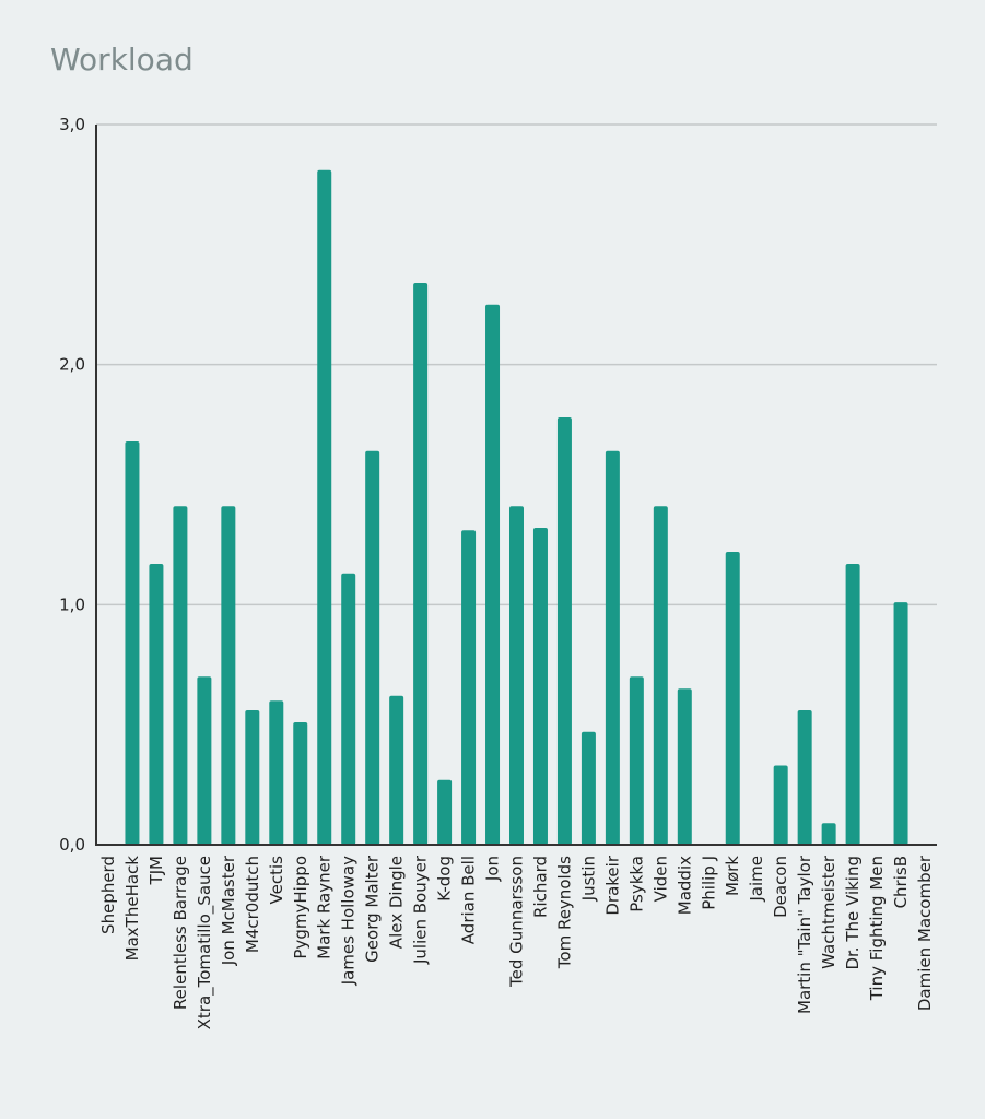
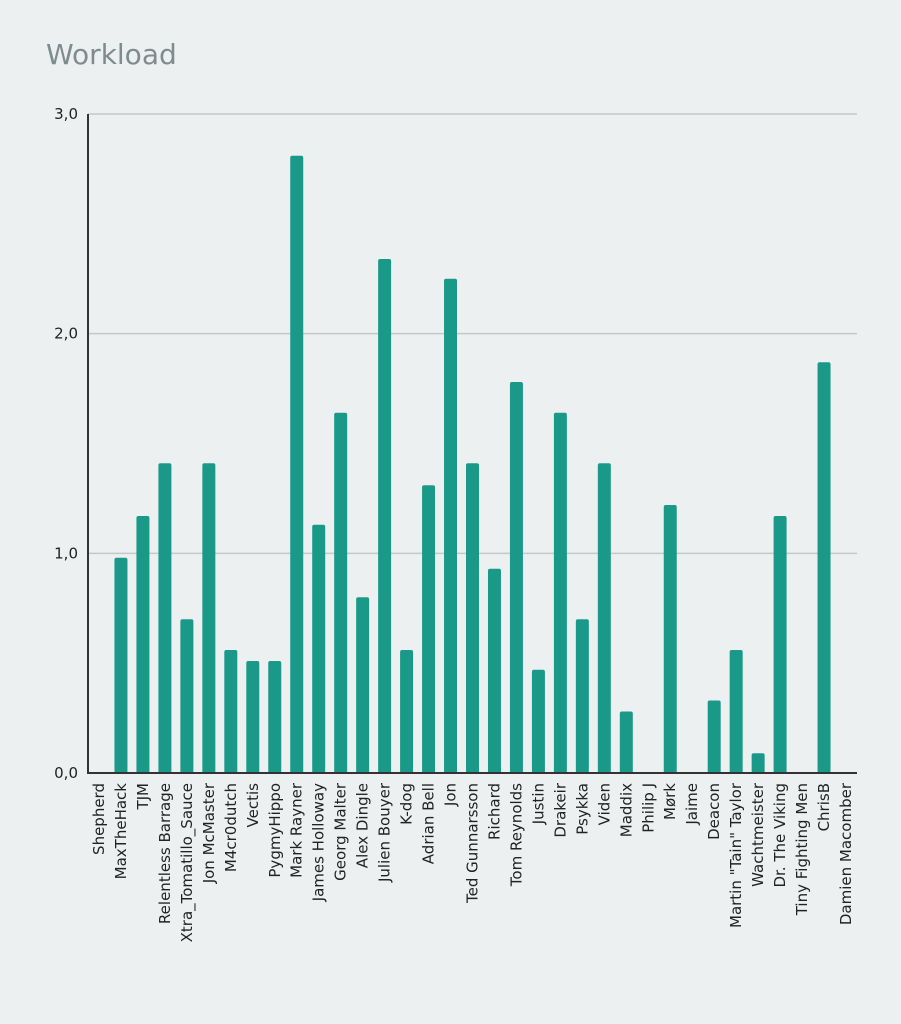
MaxTheHack: 1,68 -> 0,98
Vectis: 0,60 -> 0,51
Alex Dingle: 0,62 -> 0,80
K-dog: 0,27 -> 0,56
Richard: 1,32 -> 0,93
Maddix: 0,65 -> 0,28
ChrisB: 1,01 -> 1,87
